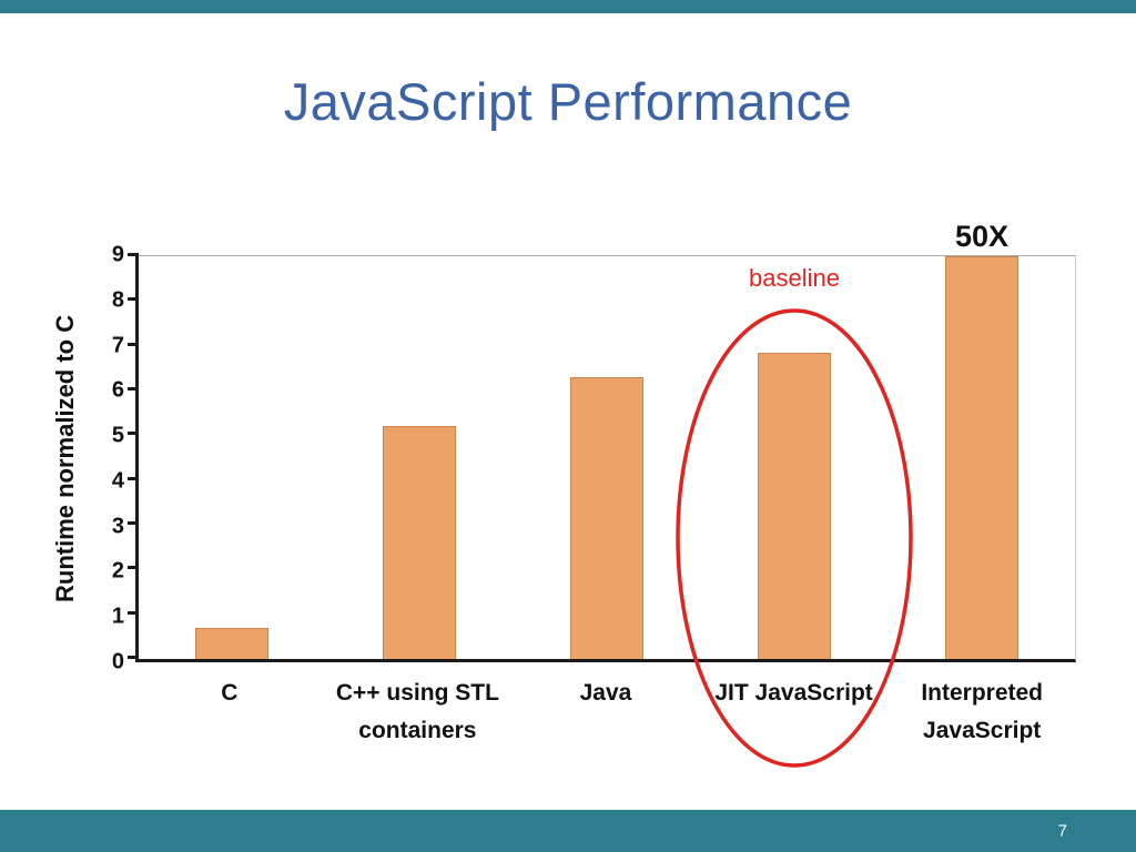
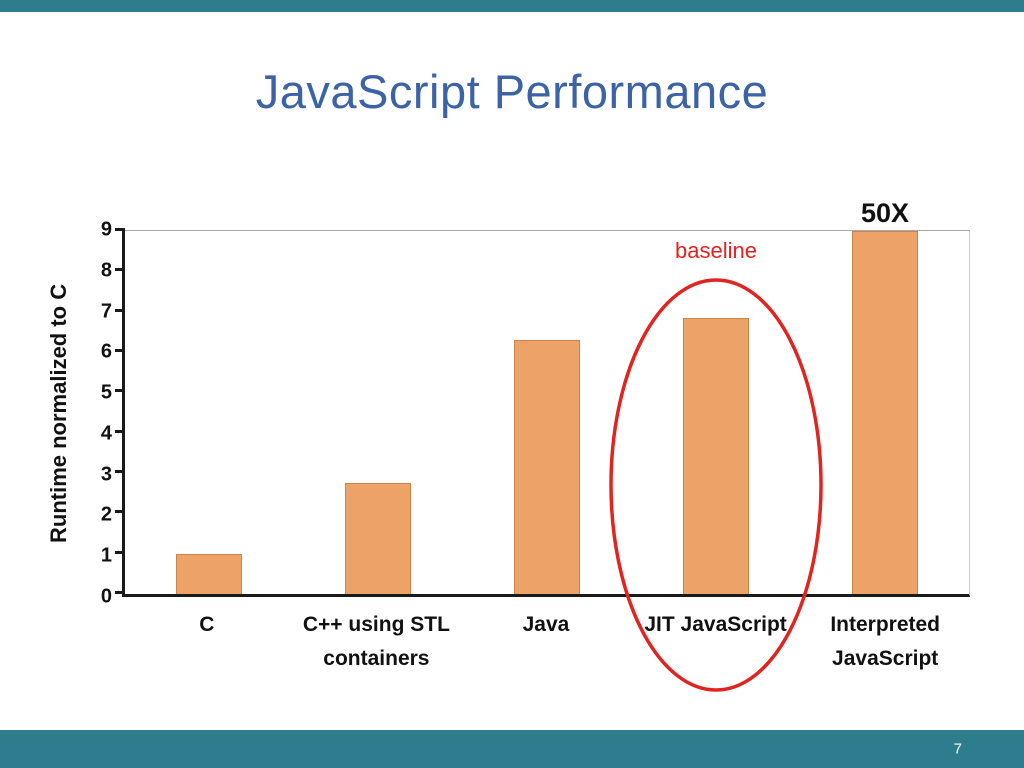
C: 0.7 -> 1.0
C++ using STL containers: 5.2 -> 2.8
